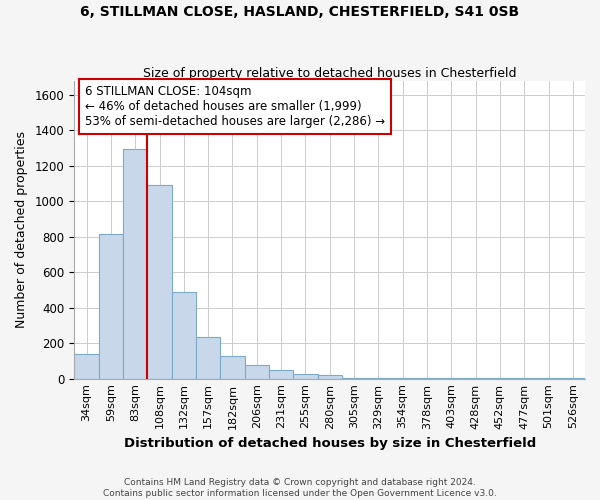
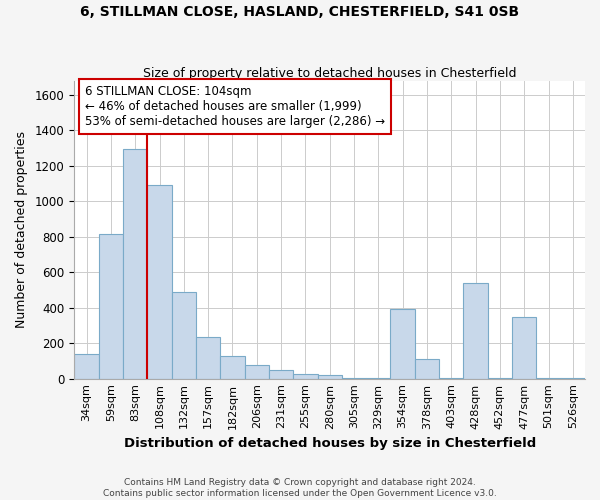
354sqm: 0 -> 390
378sqm: 0 -> 110
428sqm: 0 -> 540
477sqm: 0 -> 350
